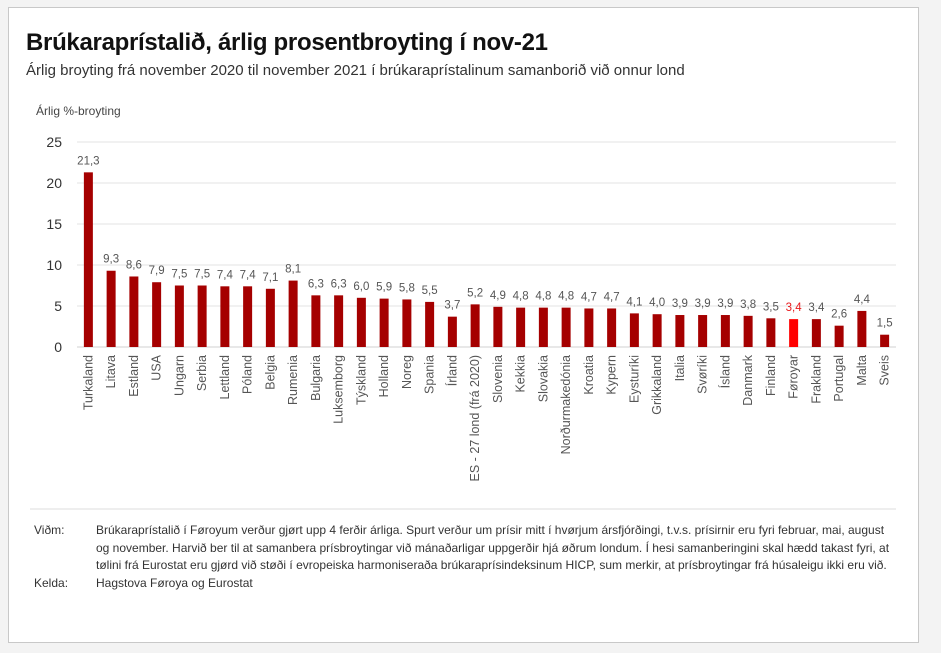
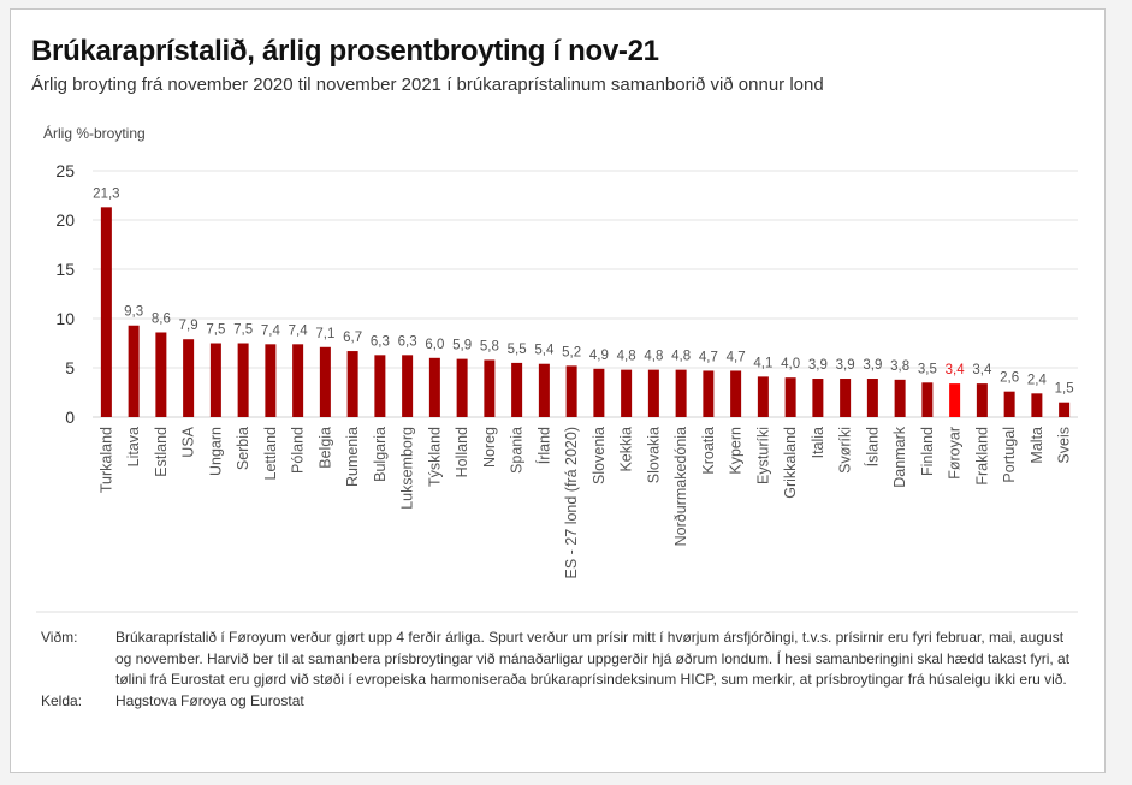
Rumenia: 8,1 -> 6,7
Írland: 3,7 -> 5,4
Malta: 4,4 -> 2,4
